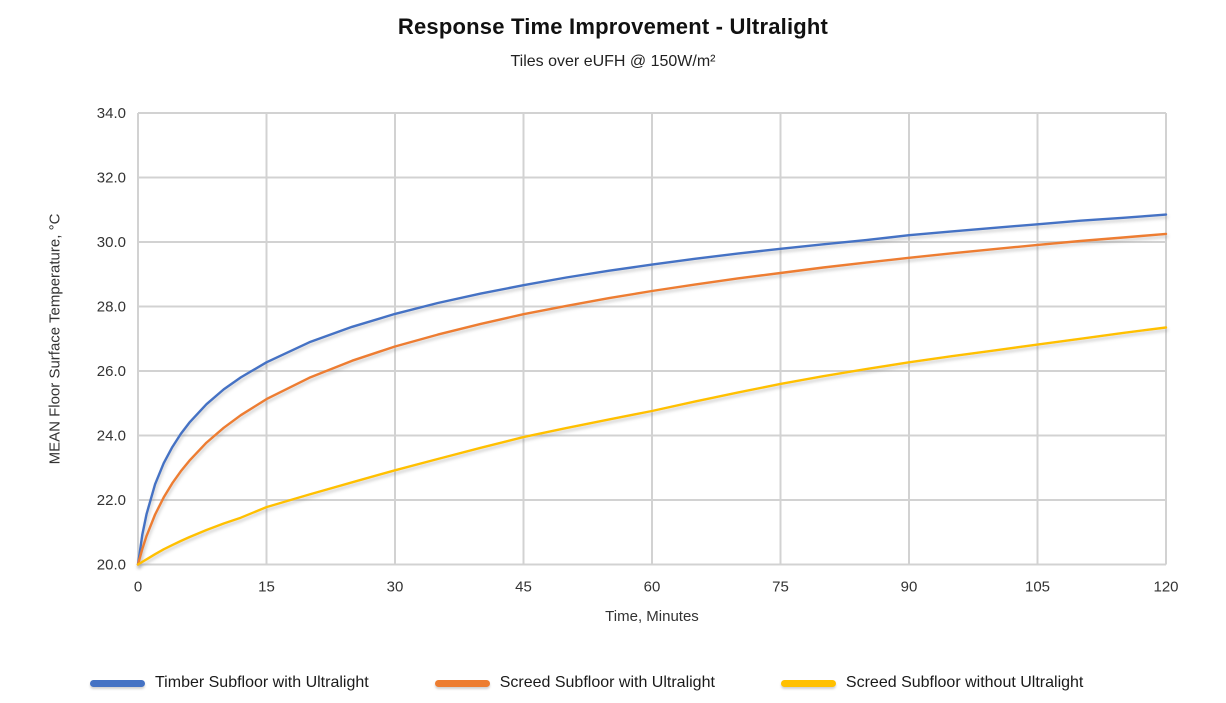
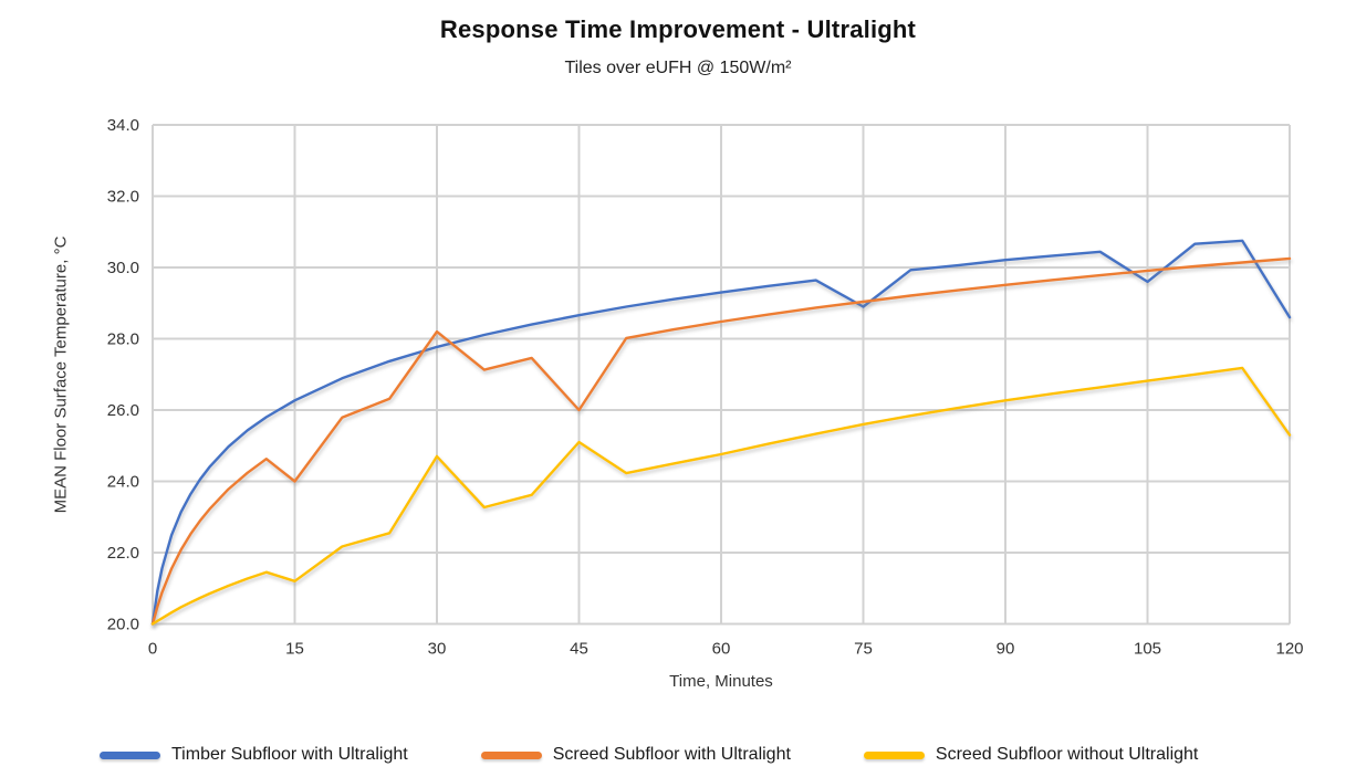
Screed Subfloor with Ultralight/15: 25.1 -> 24.0
Screed Subfloor without Ultralight/15: 21.8 -> 21.2
Screed Subfloor with Ultralight/30: 26.8 -> 28.2
Screed Subfloor without Ultralight/30: 22.9 -> 24.7
Screed Subfloor with Ultralight/45: 27.8 -> 26.0
Screed Subfloor without Ultralight/45: 23.9 -> 25.1
Timber Subfloor with Ultralight/75: 29.8 -> 28.9
Timber Subfloor with Ultralight/105: 30.6 -> 29.6
Timber Subfloor with Ultralight/120: 30.9 -> 28.6
Screed Subfloor without Ultralight/120: 27.4 -> 25.3
